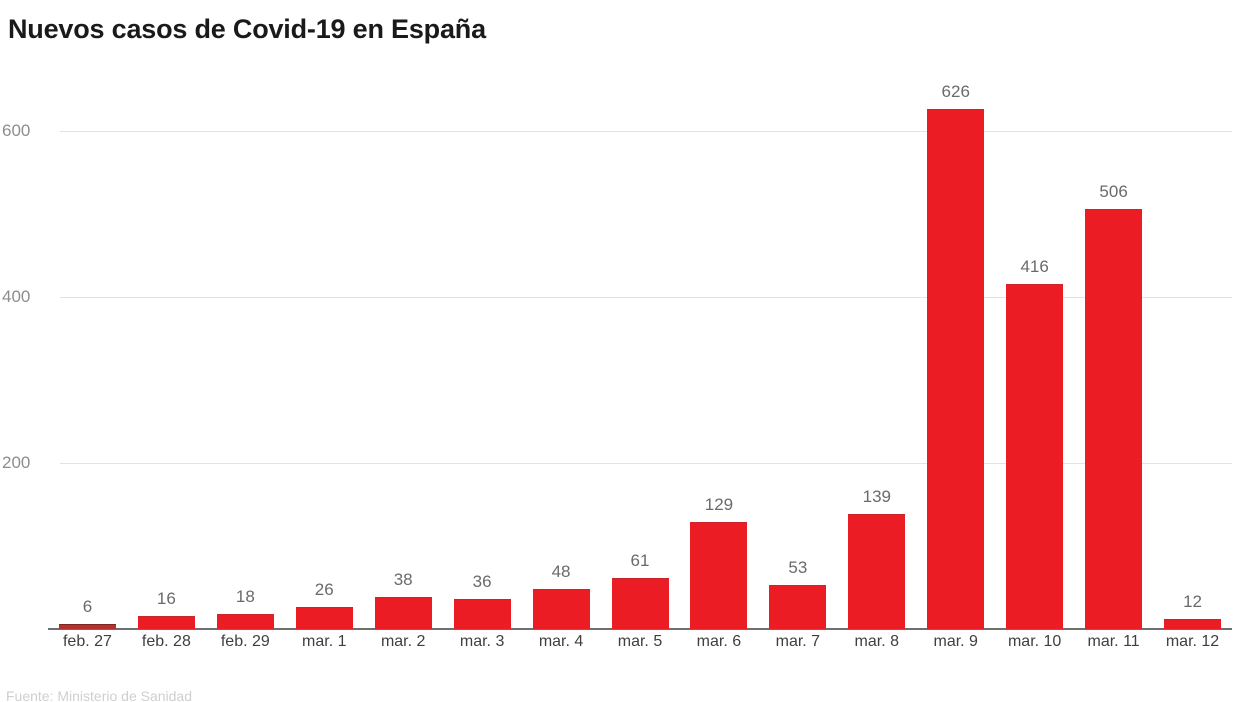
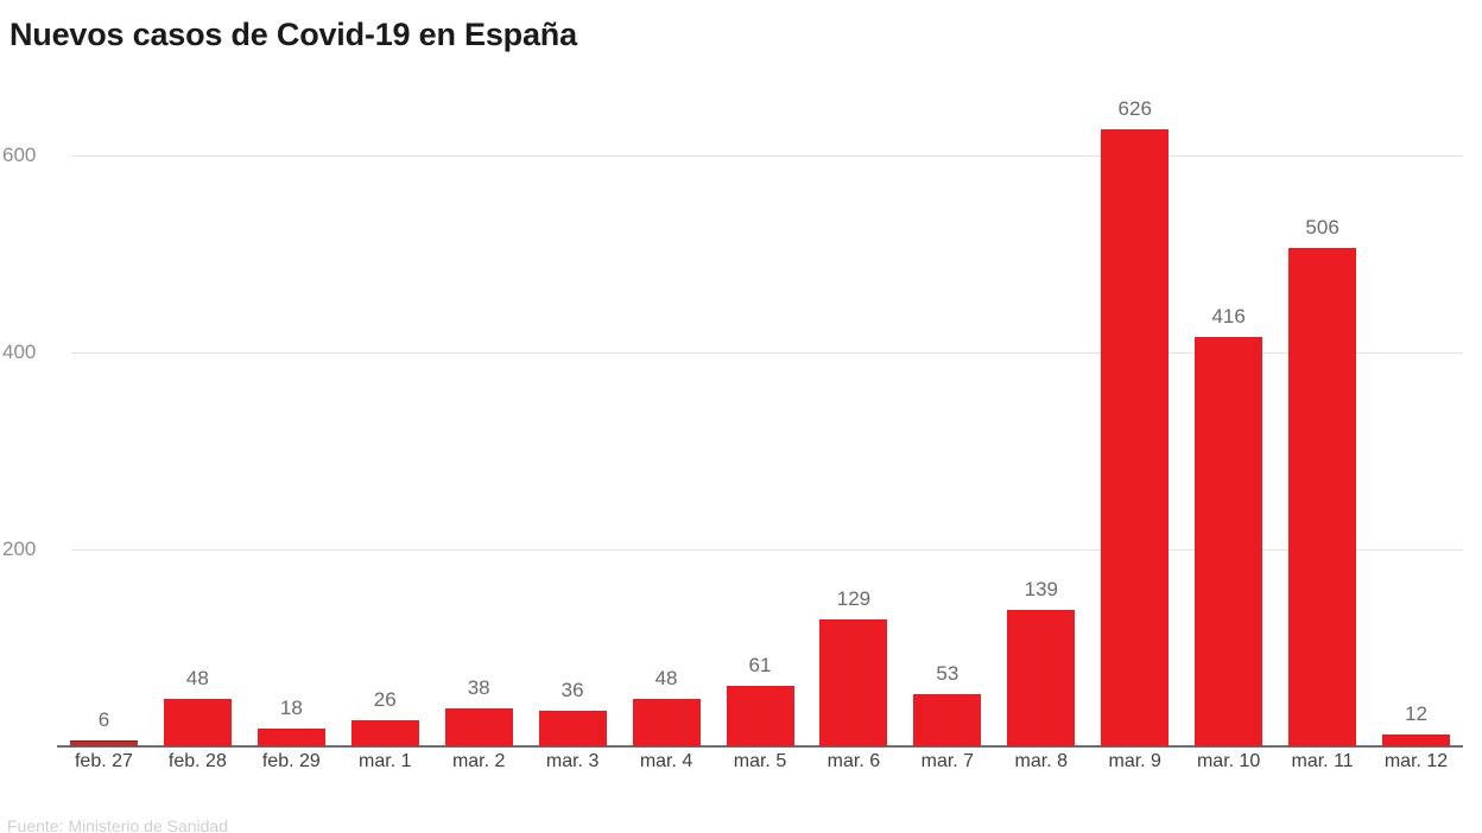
feb. 28: 16 -> 48
